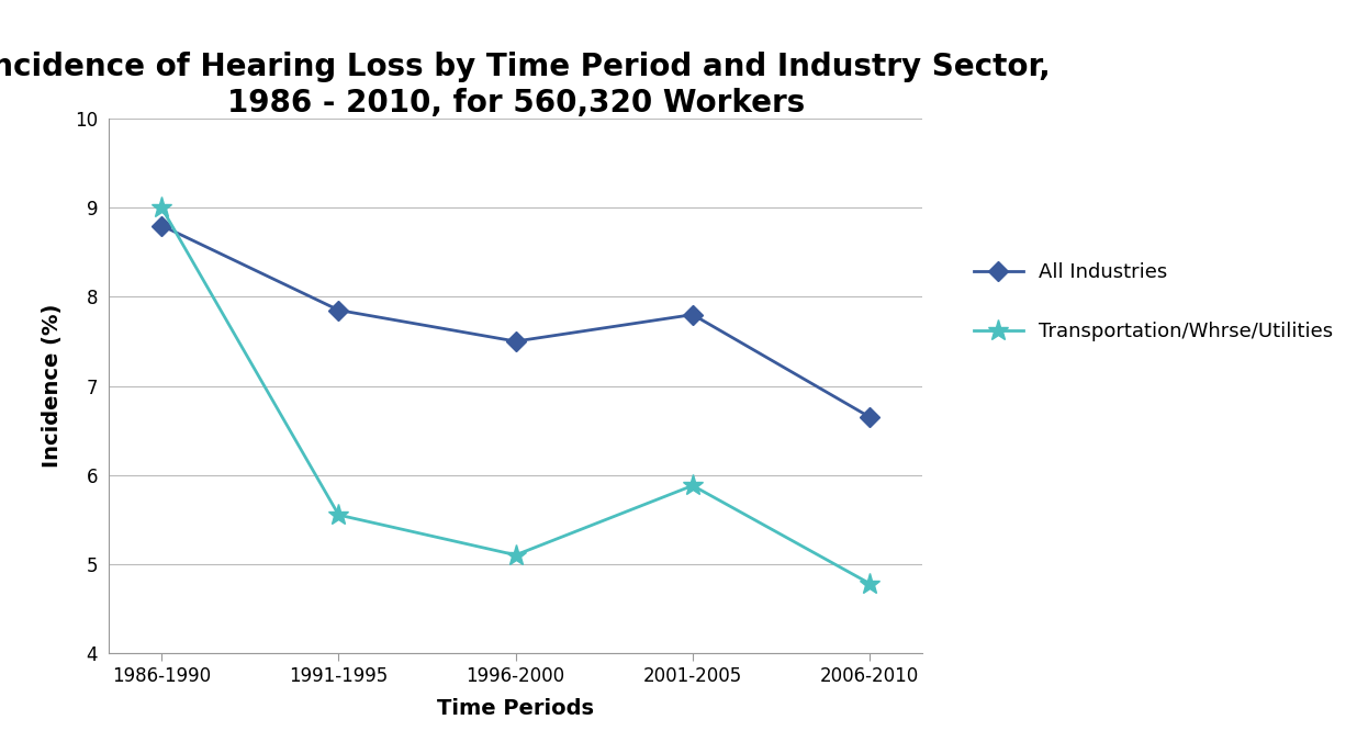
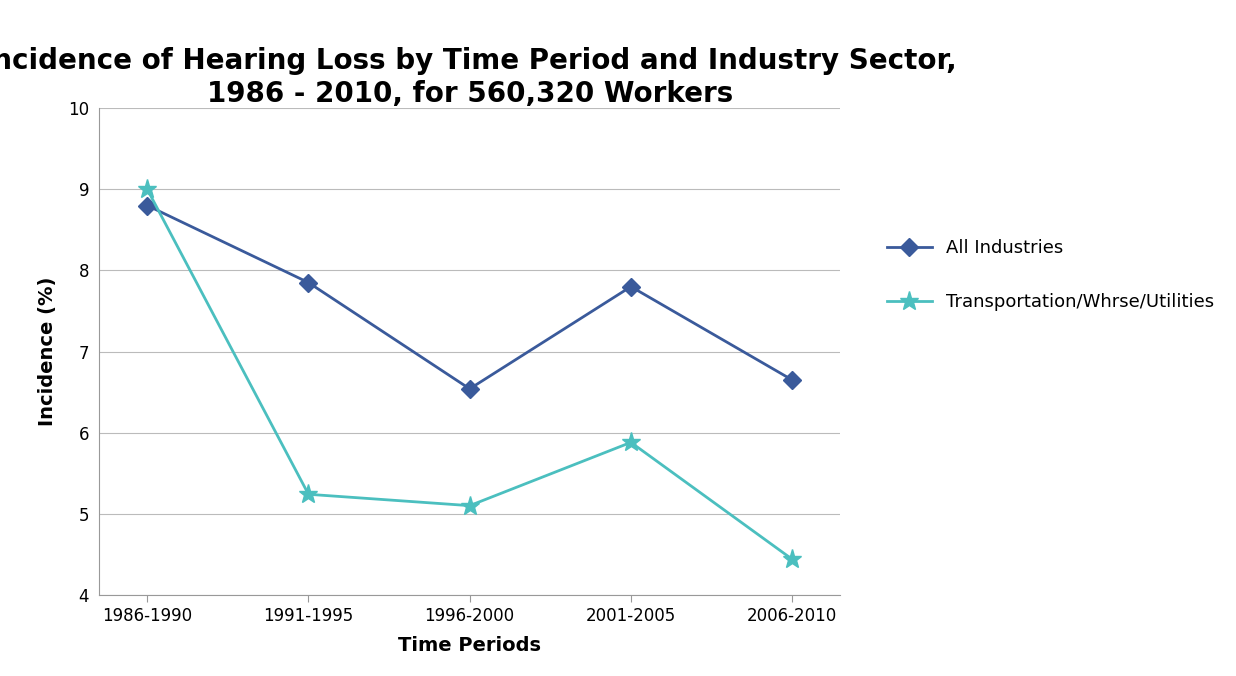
Transportation/Whrse/Utilities/1991-1995: 5.55 -> 5.24
All Industries/1996-2000: 7.50 -> 6.54
Transportation/Whrse/Utilities/2006-2010: 4.78 -> 4.44
